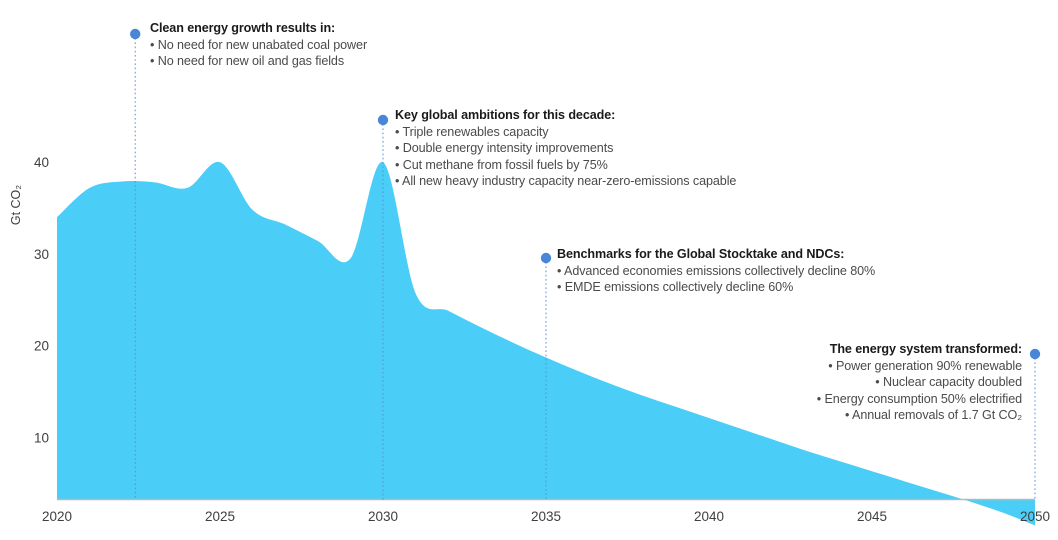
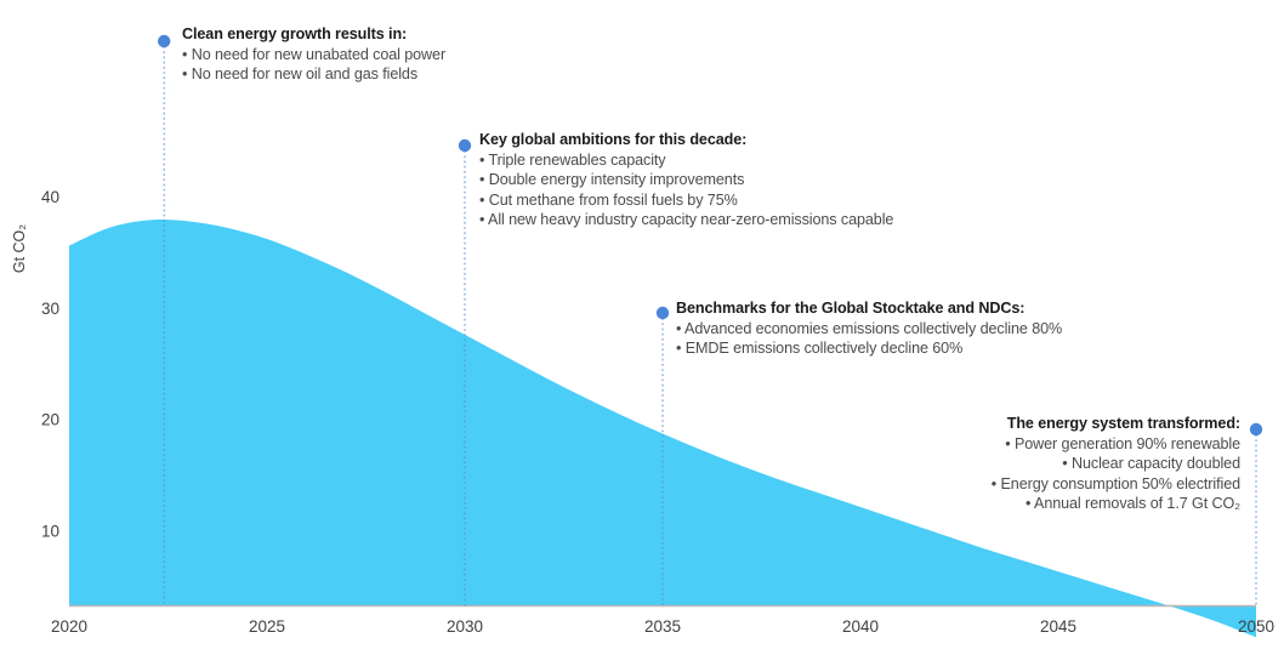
2020: 34 -> 36
2025: 40 -> 36
2030: 40 -> 28
